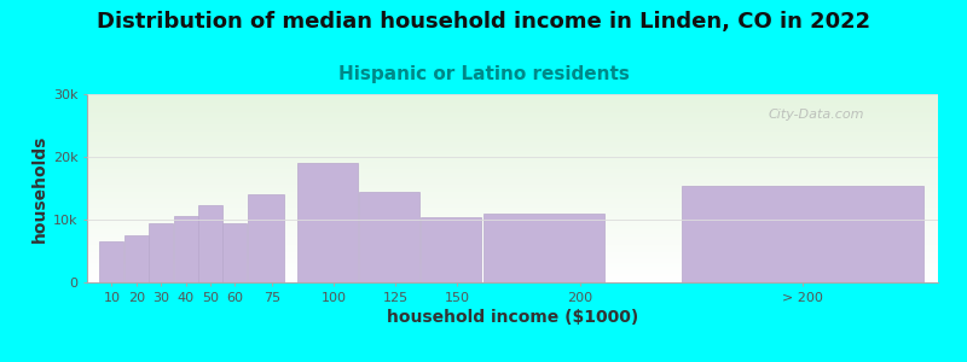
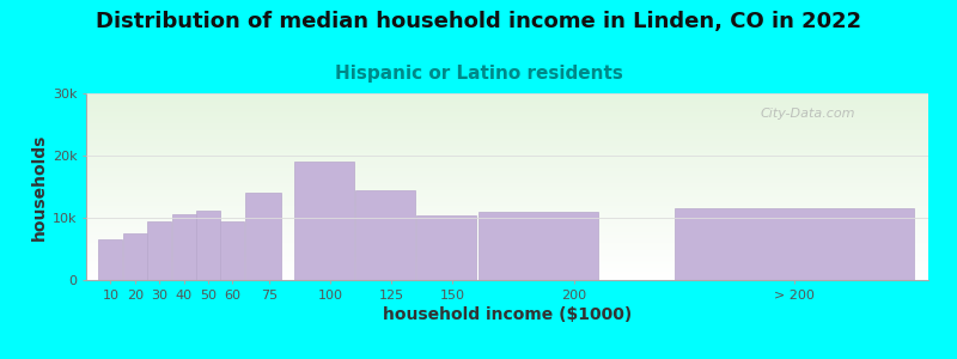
50: 12.4k -> 11.2k
> 200: 15.4k -> 11.5k
